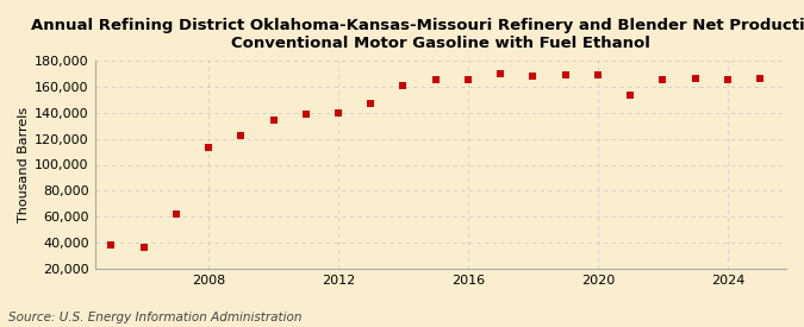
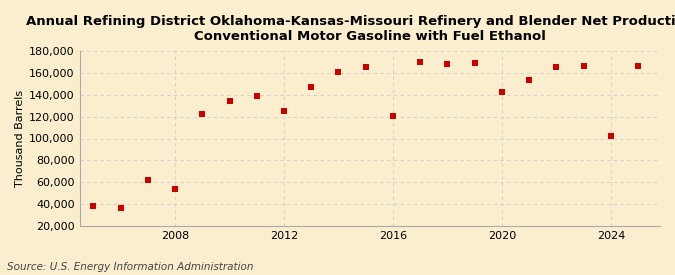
2008: 113,000 -> 54,000
2012: 140,000 -> 125,000
2016: 165,000 -> 121,000
2020: 169,000 -> 143,000
2024: 165,000 -> 102,000
